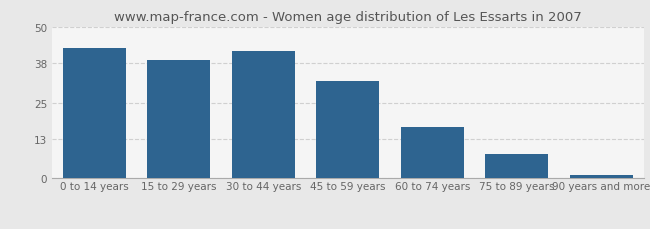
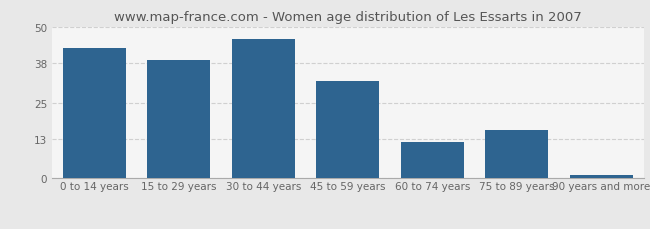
30 to 44 years: 42 -> 46
60 to 74 years: 17 -> 12
75 to 89 years: 8 -> 16
